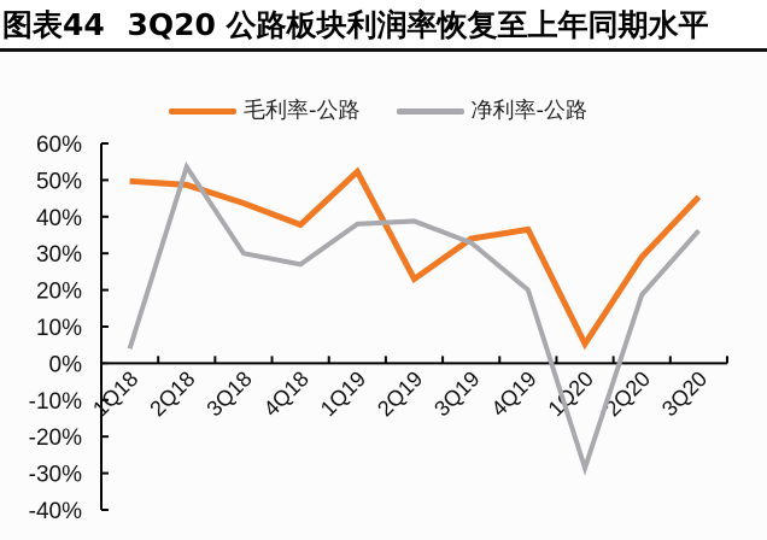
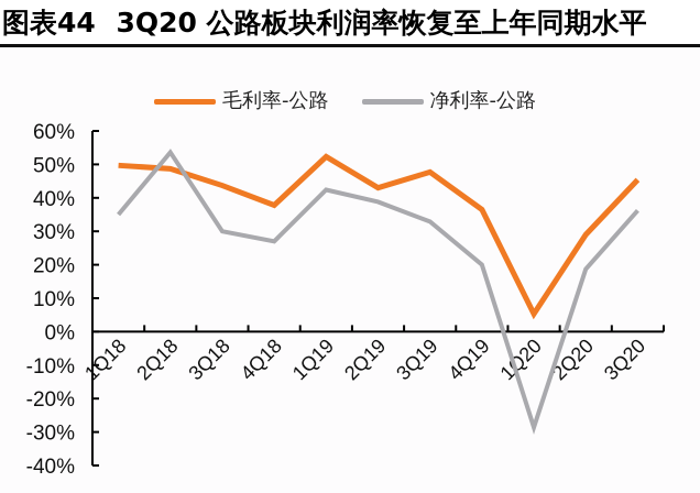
净利率-公路/1Q18: 4% -> 35%
净利率-公路/1Q19: 38% -> 42%
毛利率-公路/2Q19: 23% -> 43%
毛利率-公路/3Q19: 34% -> 48%
